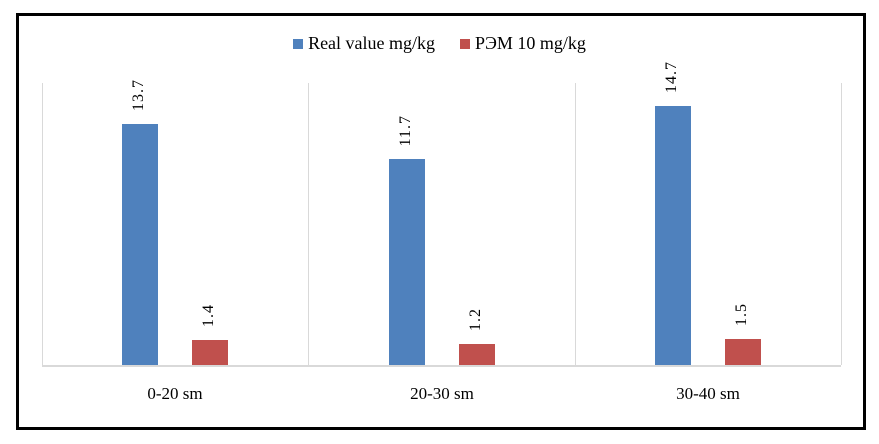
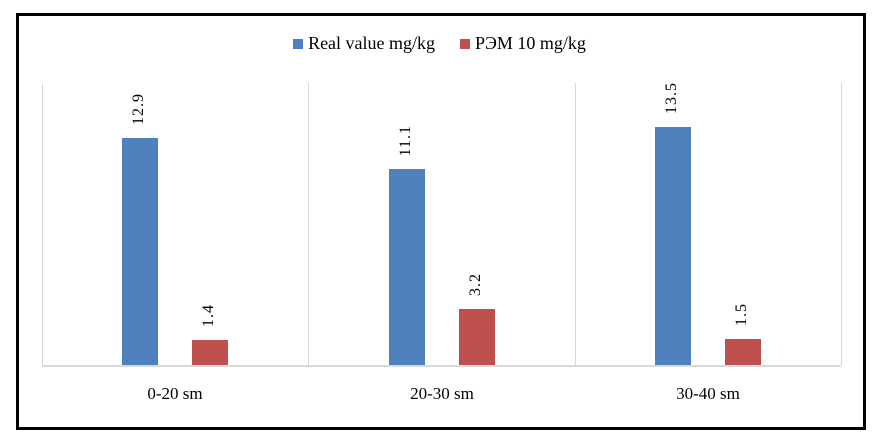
Real value mg/kg/0-20 sm: 13.7 -> 12.9
Real value mg/kg/20-30 sm: 11.7 -> 11.1
РЭМ 10 mg/kg/20-30 sm: 1.2 -> 3.2
Real value mg/kg/30-40 sm: 14.7 -> 13.5
